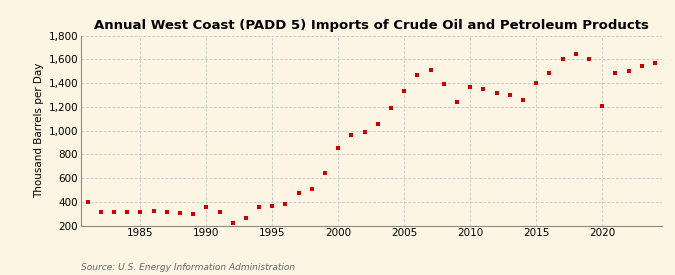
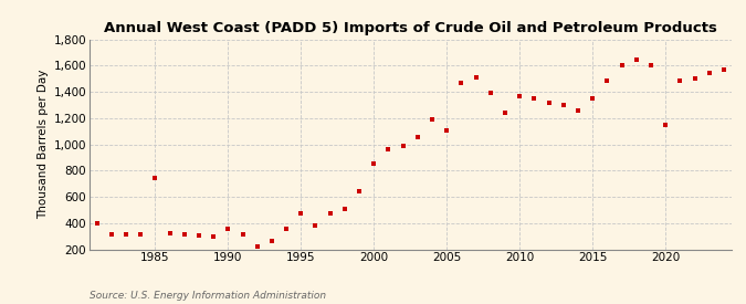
1985: 310 -> 740
1995: 360 -> 470
2005: 1,330 -> 1,110
2015: 1,400 -> 1,350
2020: 1,200 -> 1,150
